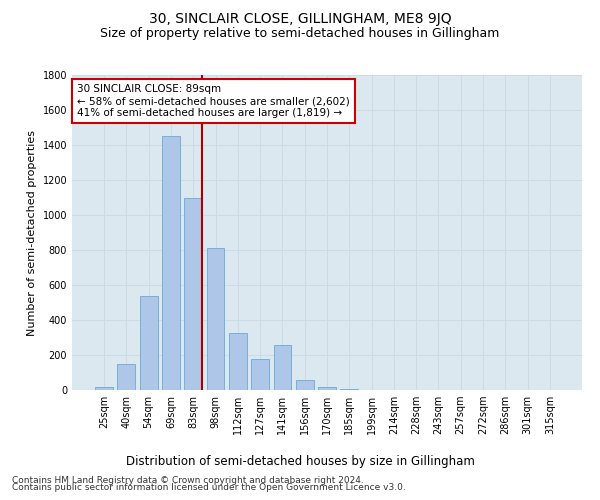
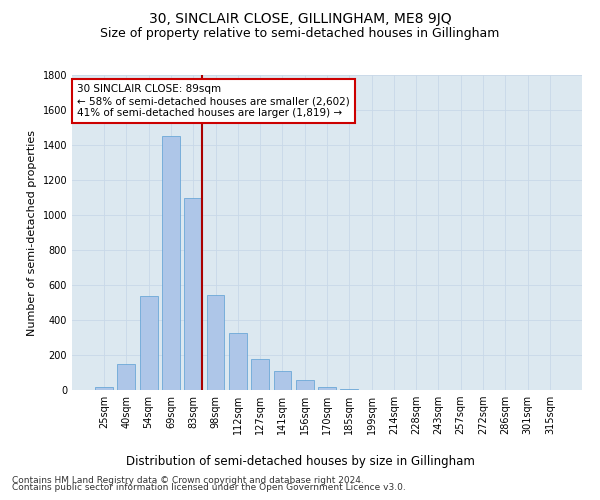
98sqm: 810 -> 540
141sqm: 260 -> 110
